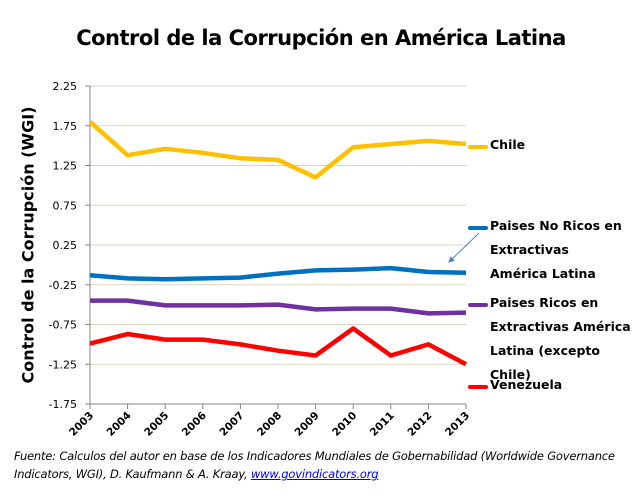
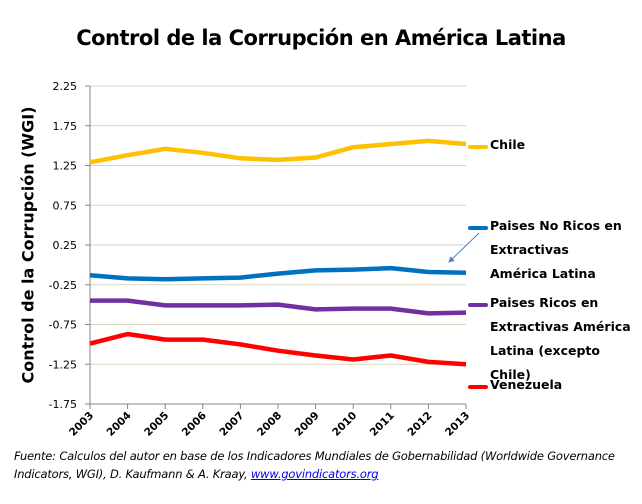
Chile/2003: 1.8 -> 1.3
Chile/2009: 1.1 -> 1.4
Venezuela/2010: -0.8 -> -1.2
Venezuela/2012: -1.0 -> -1.2
